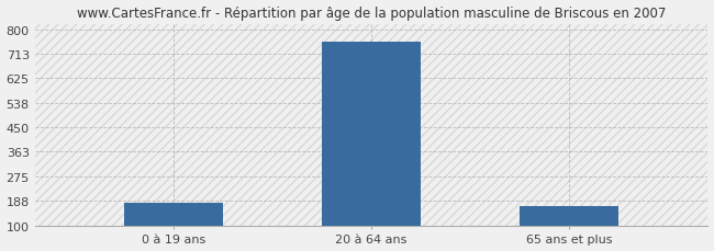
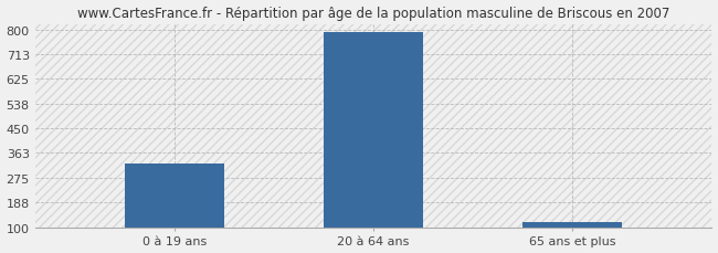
0 à 19 ans: 180 -> 325
20 à 64 ans: 755 -> 790
65 ans et plus: 170 -> 120
